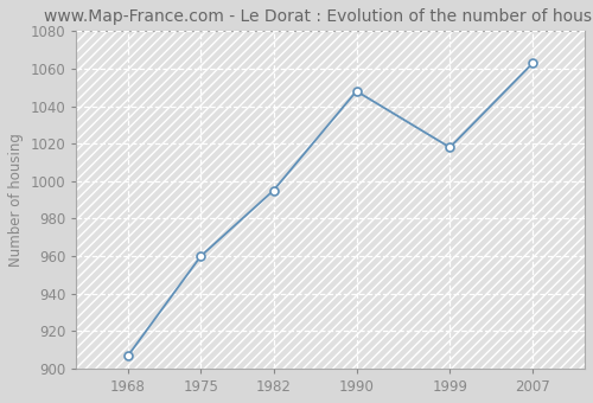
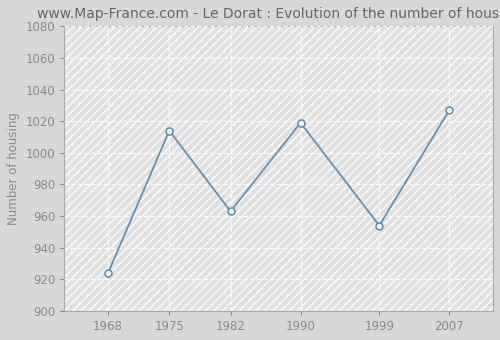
1968: 907 -> 924
1975: 960 -> 1014
1982: 995 -> 963
1990: 1048 -> 1019
1999: 1018 -> 954
2007: 1063 -> 1027
